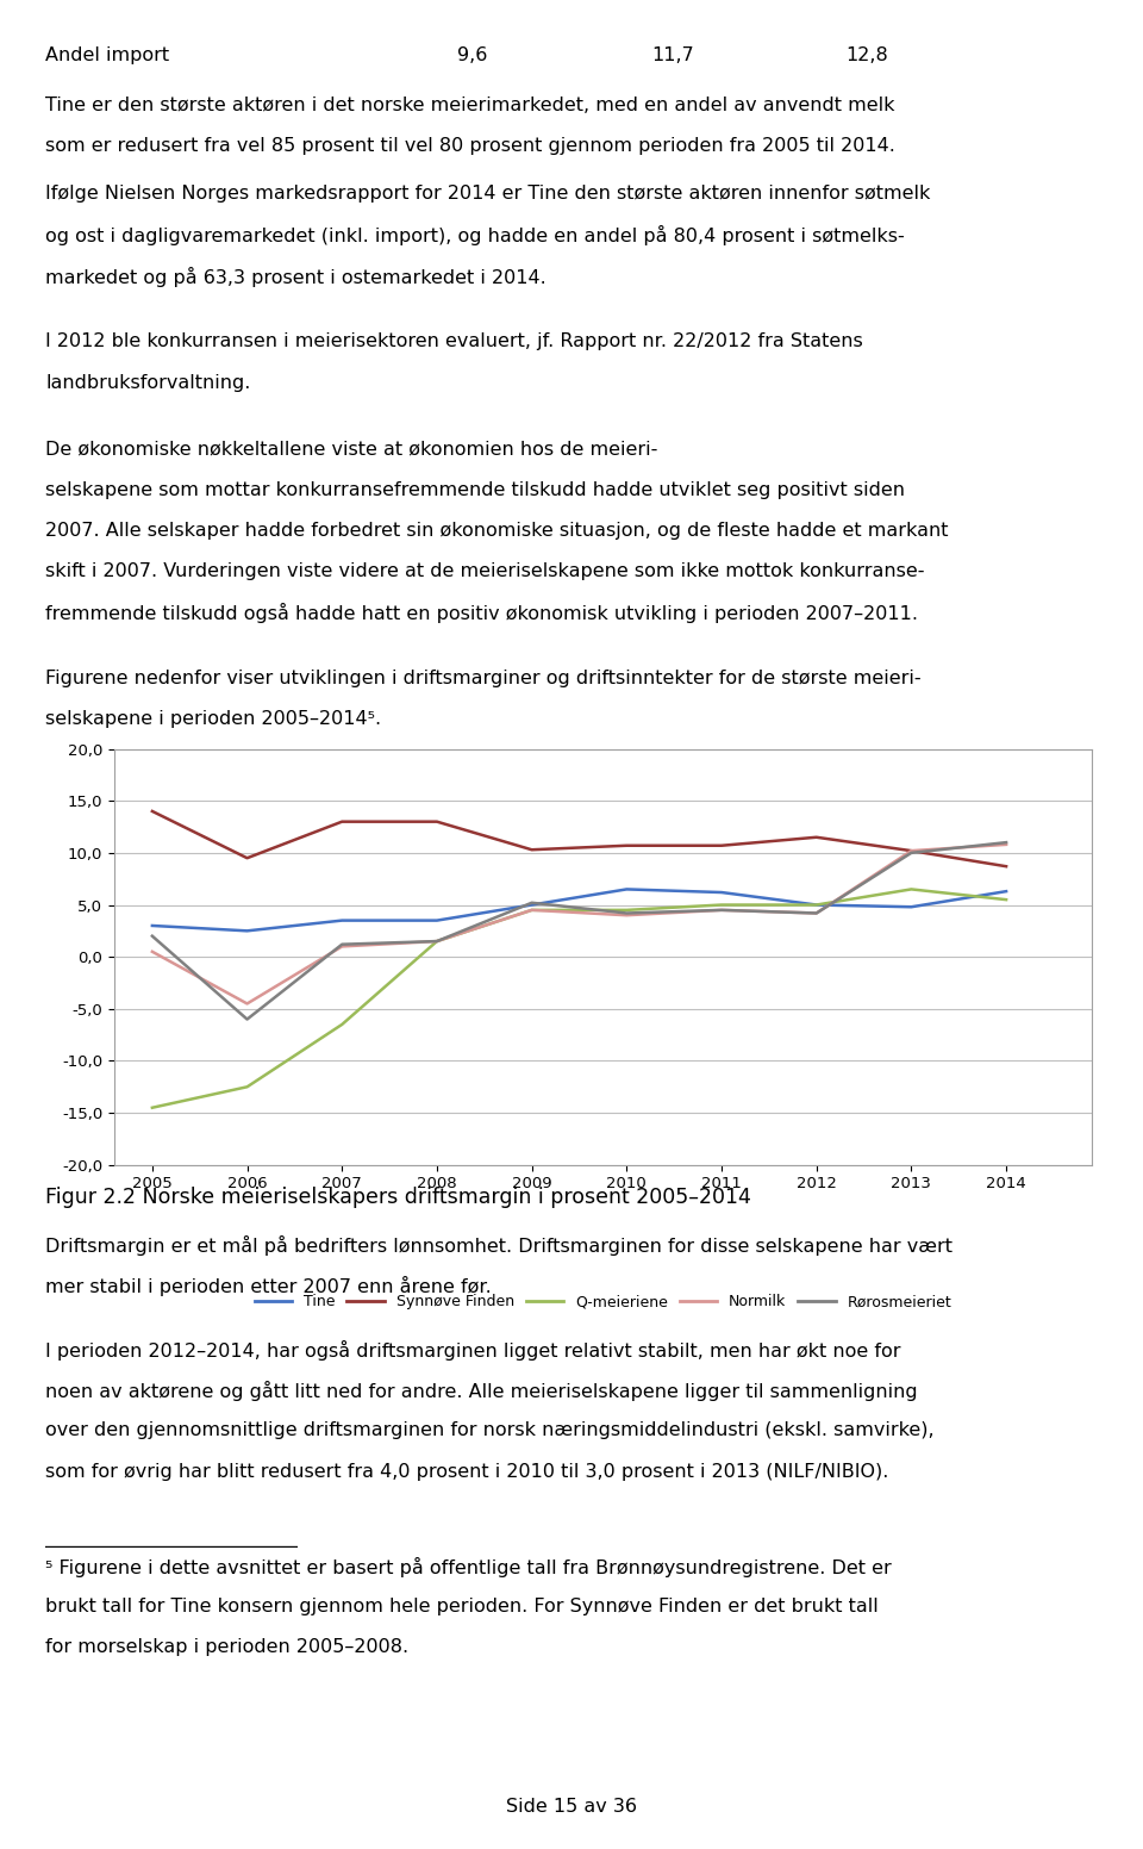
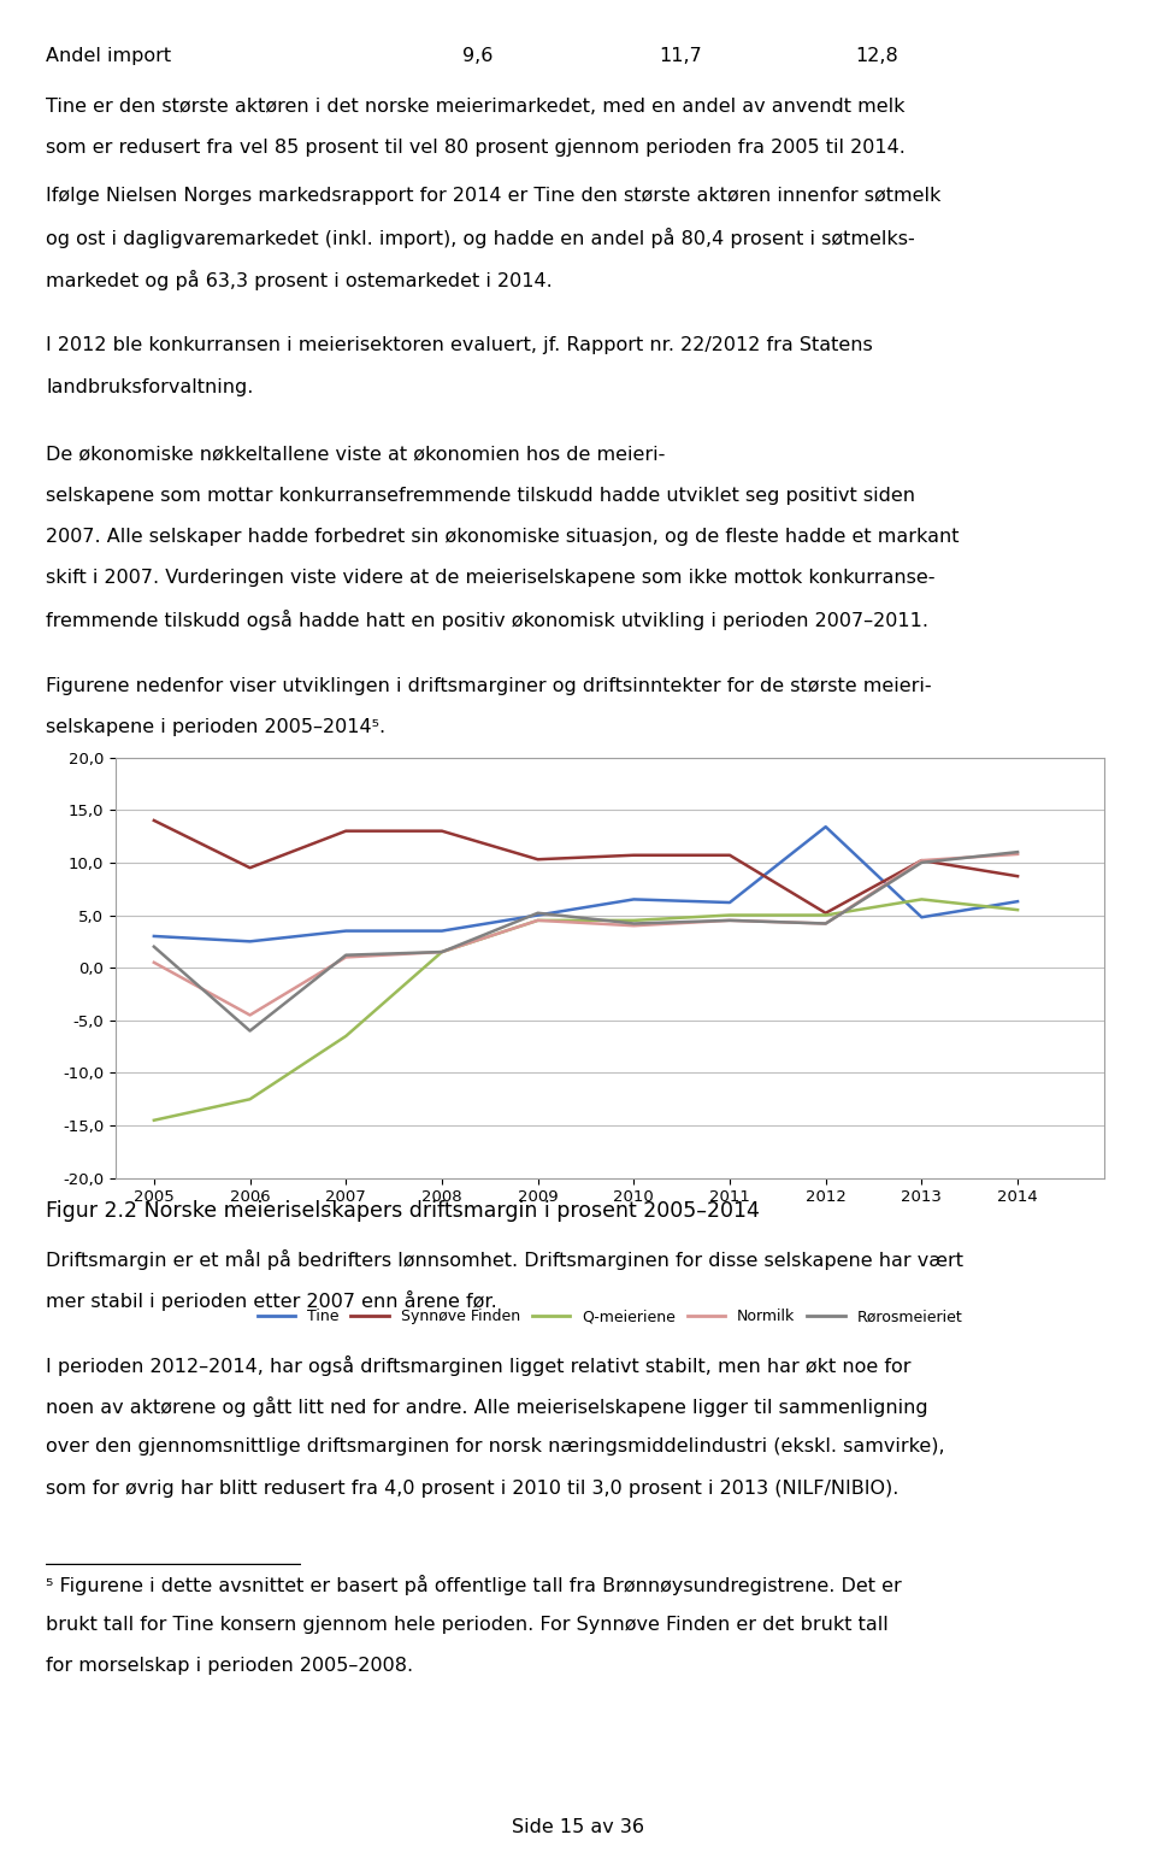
Tine/2012: 5,0 -> 13,4
Synnøve Finden/2012: 11,5 -> 5,2
